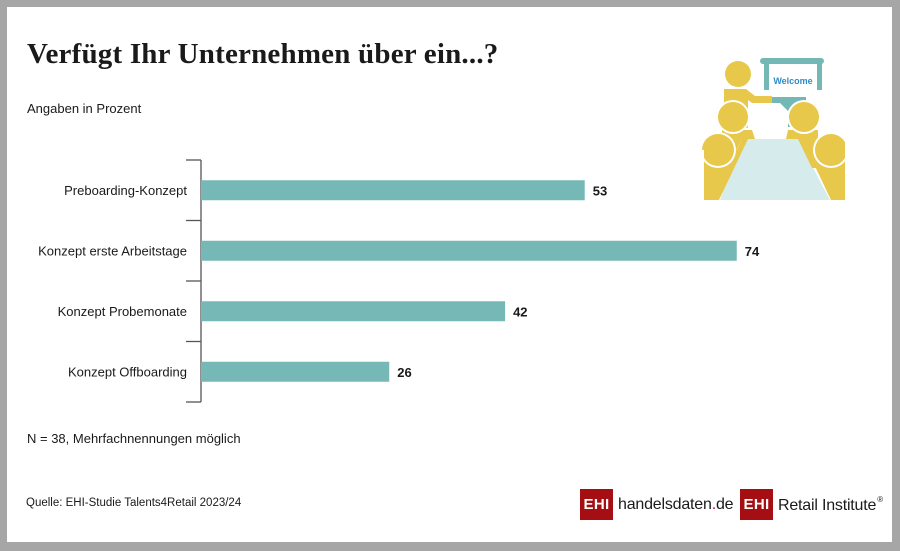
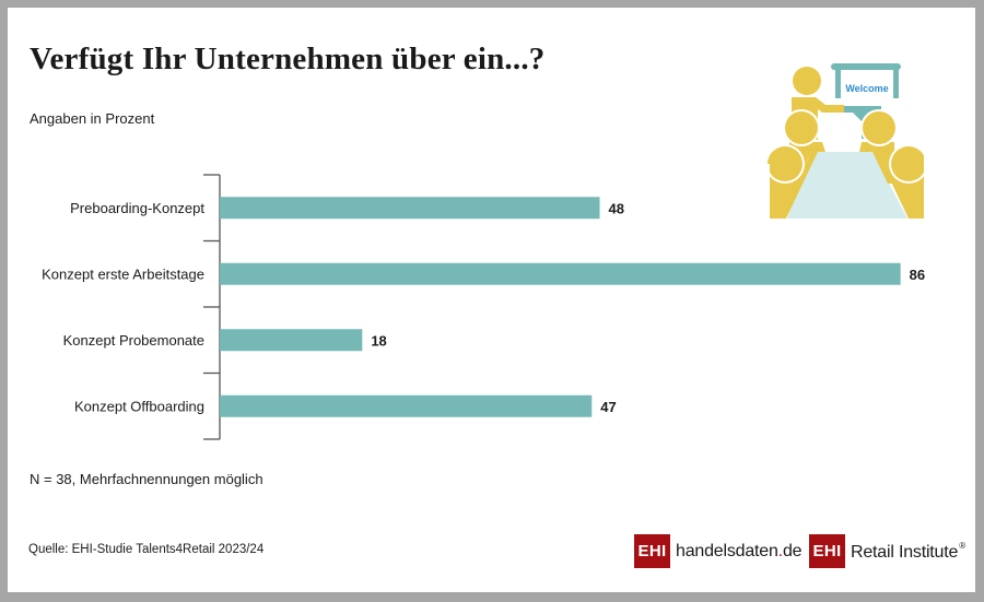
Preboarding-Konzept: 53 -> 48
Konzept erste Arbeitstage: 74 -> 86
Konzept Probemonate: 42 -> 18
Konzept Offboarding: 26 -> 47
